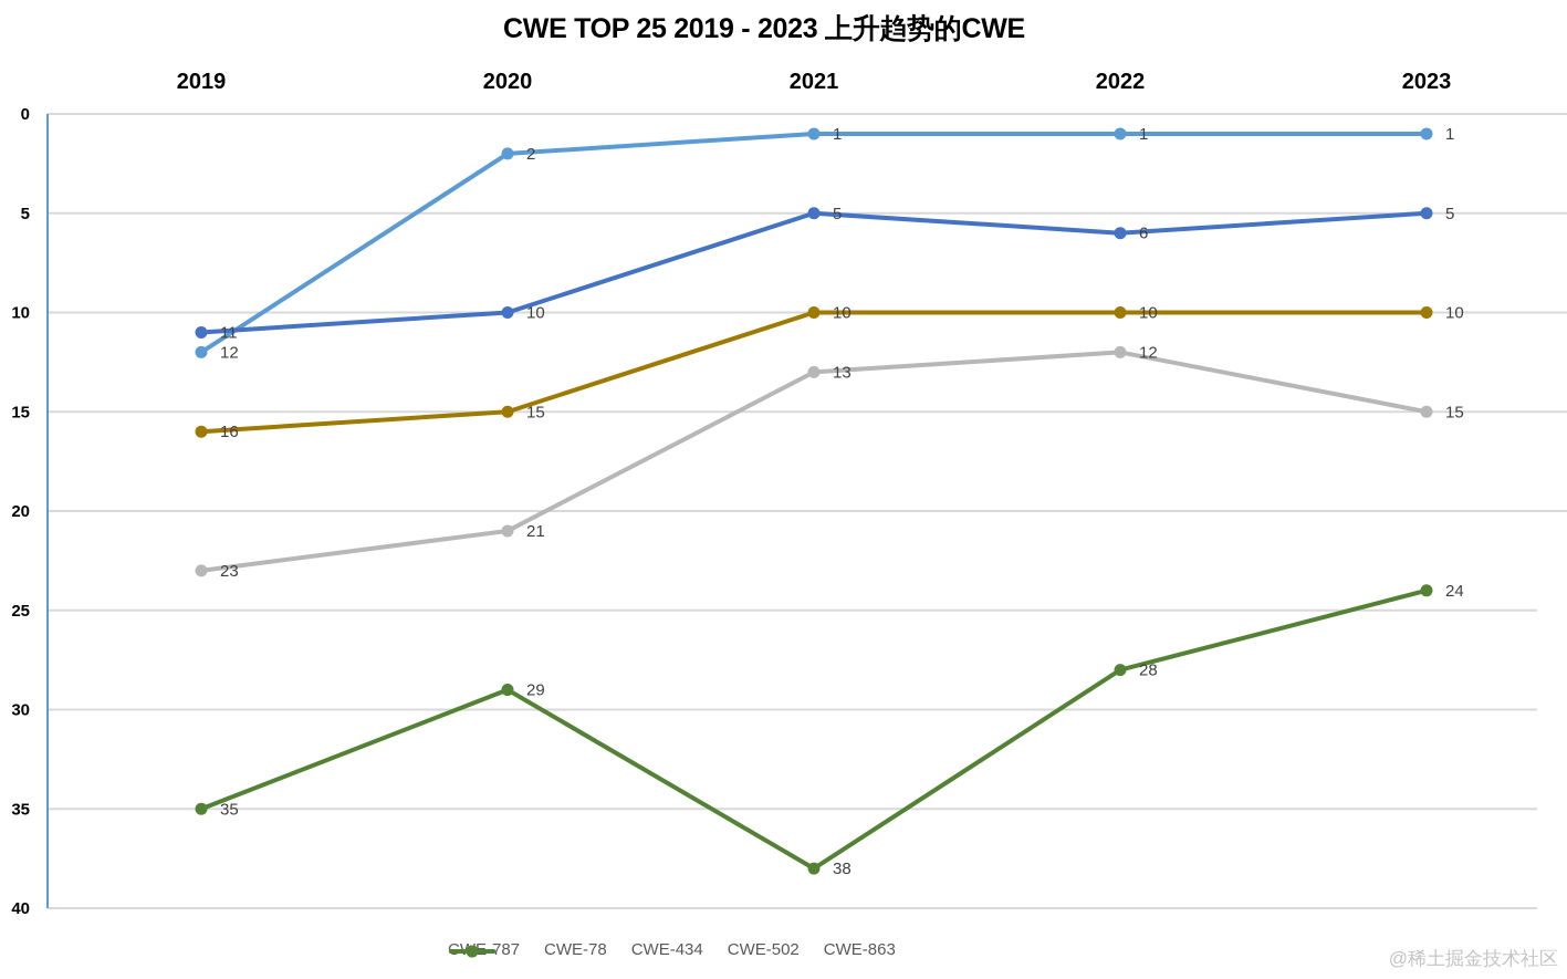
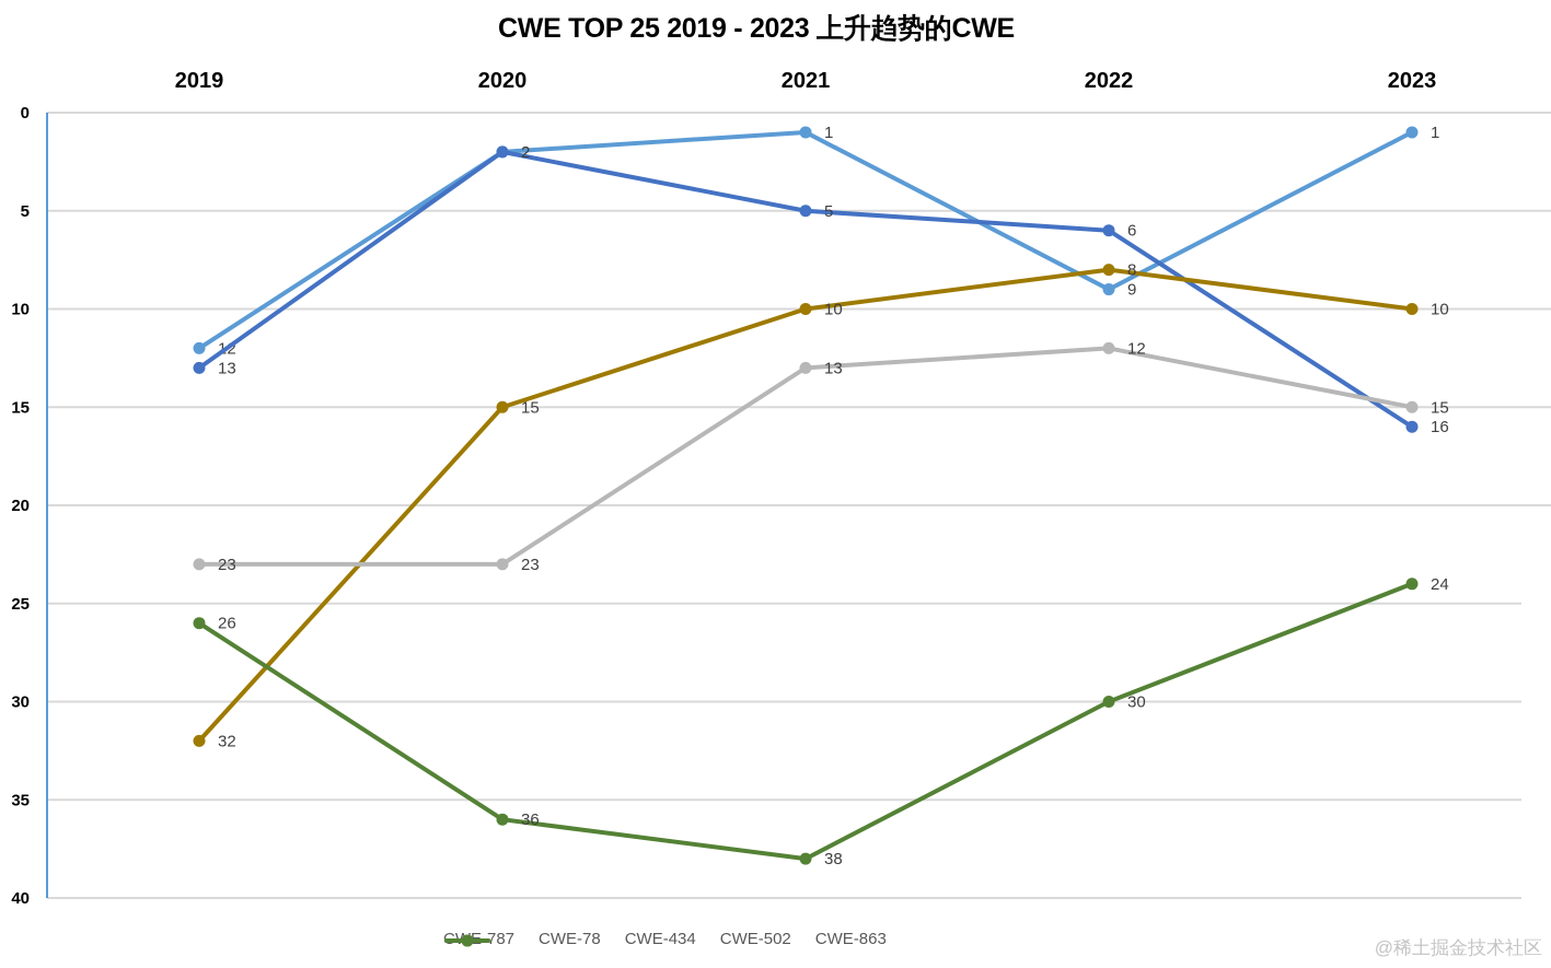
CWE-78/2019: 11 -> 13
CWE-434/2019: 16 -> 32
CWE-863/2019: 35 -> 26
CWE-78/2020: 10 -> 2
CWE-502/2020: 21 -> 23
CWE-863/2020: 29 -> 36
CWE-787/2022: 1 -> 9
CWE-434/2022: 10 -> 8
CWE-863/2022: 28 -> 30
CWE-78/2023: 5 -> 16
